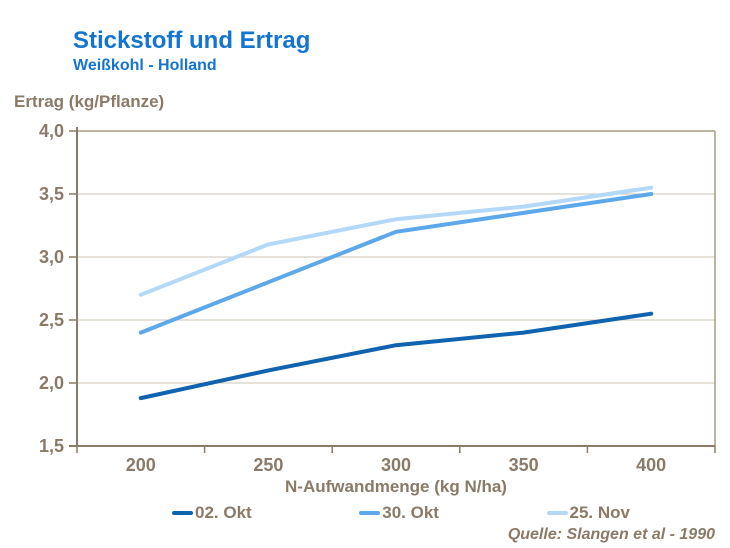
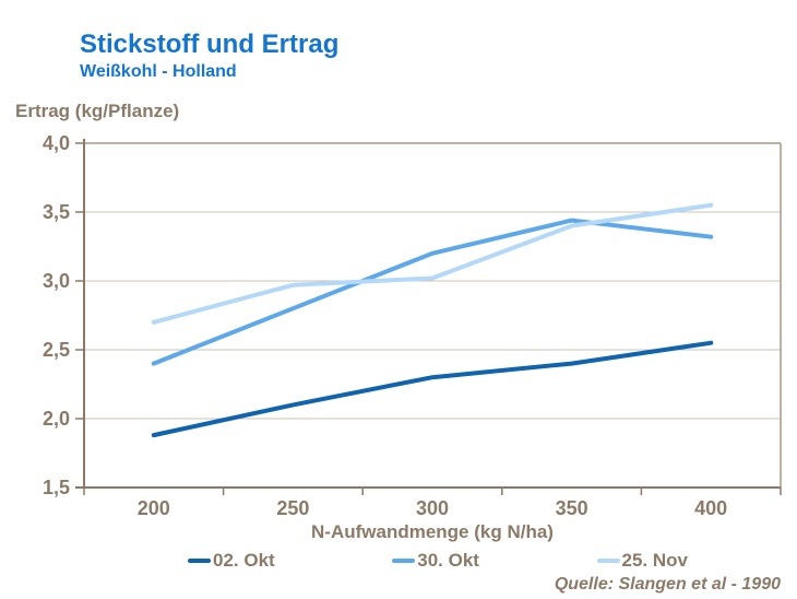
25. Nov/250: 3,10 -> 2,97
25. Nov/300: 3,30 -> 3,02
30. Okt/350: 3,35 -> 3,44
30. Okt/400: 3,50 -> 3,32
